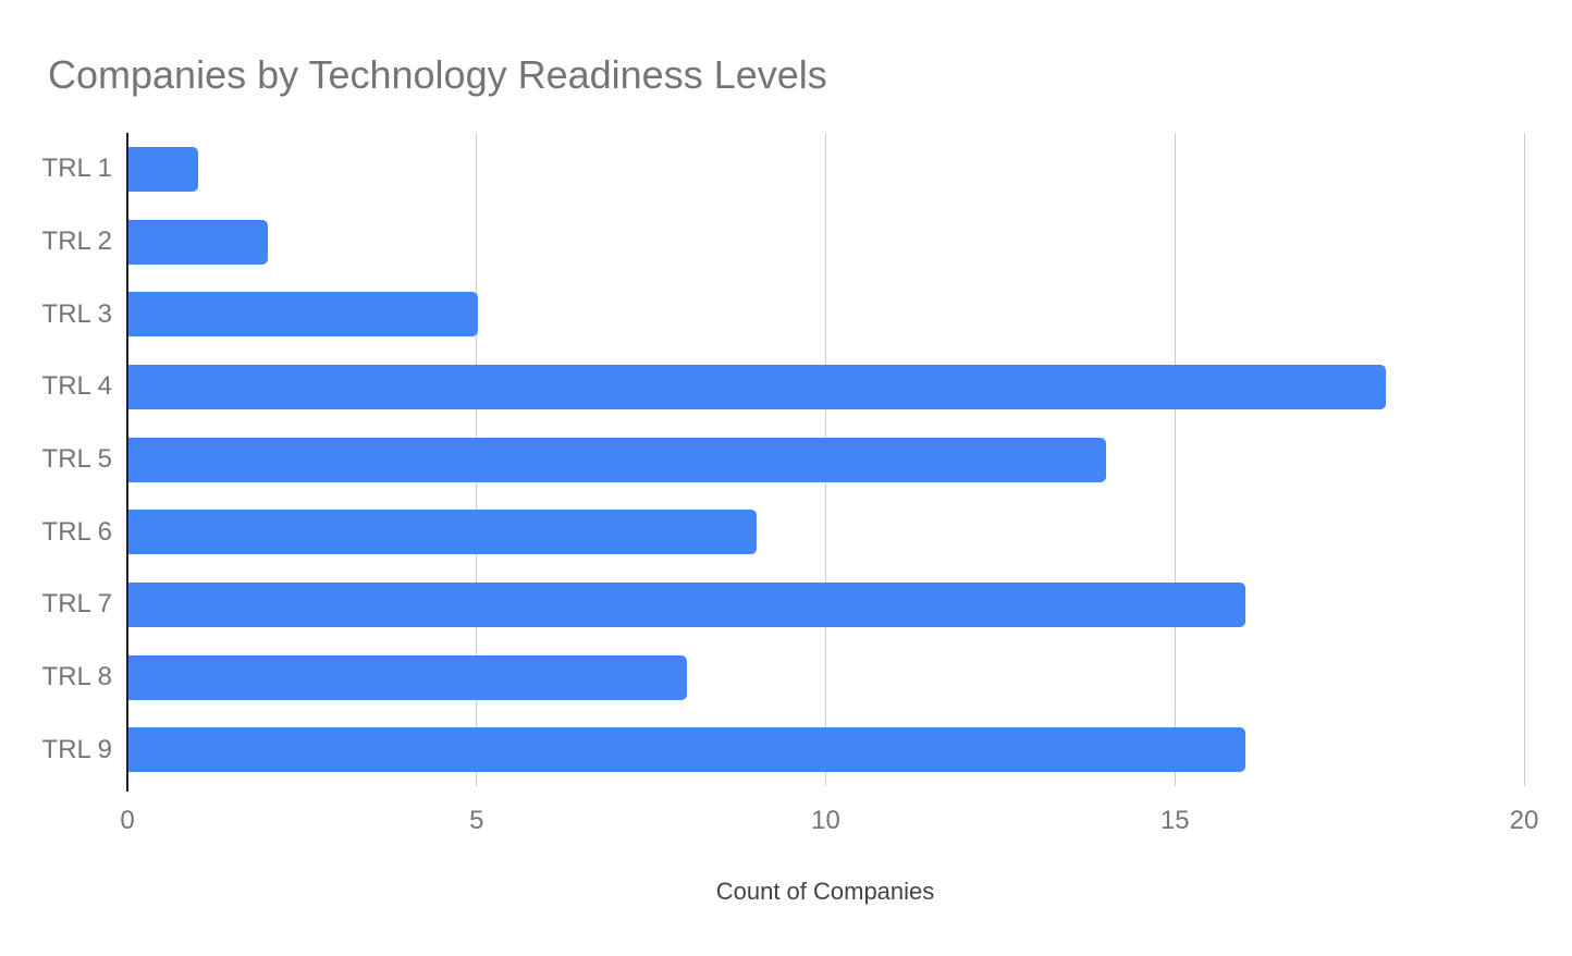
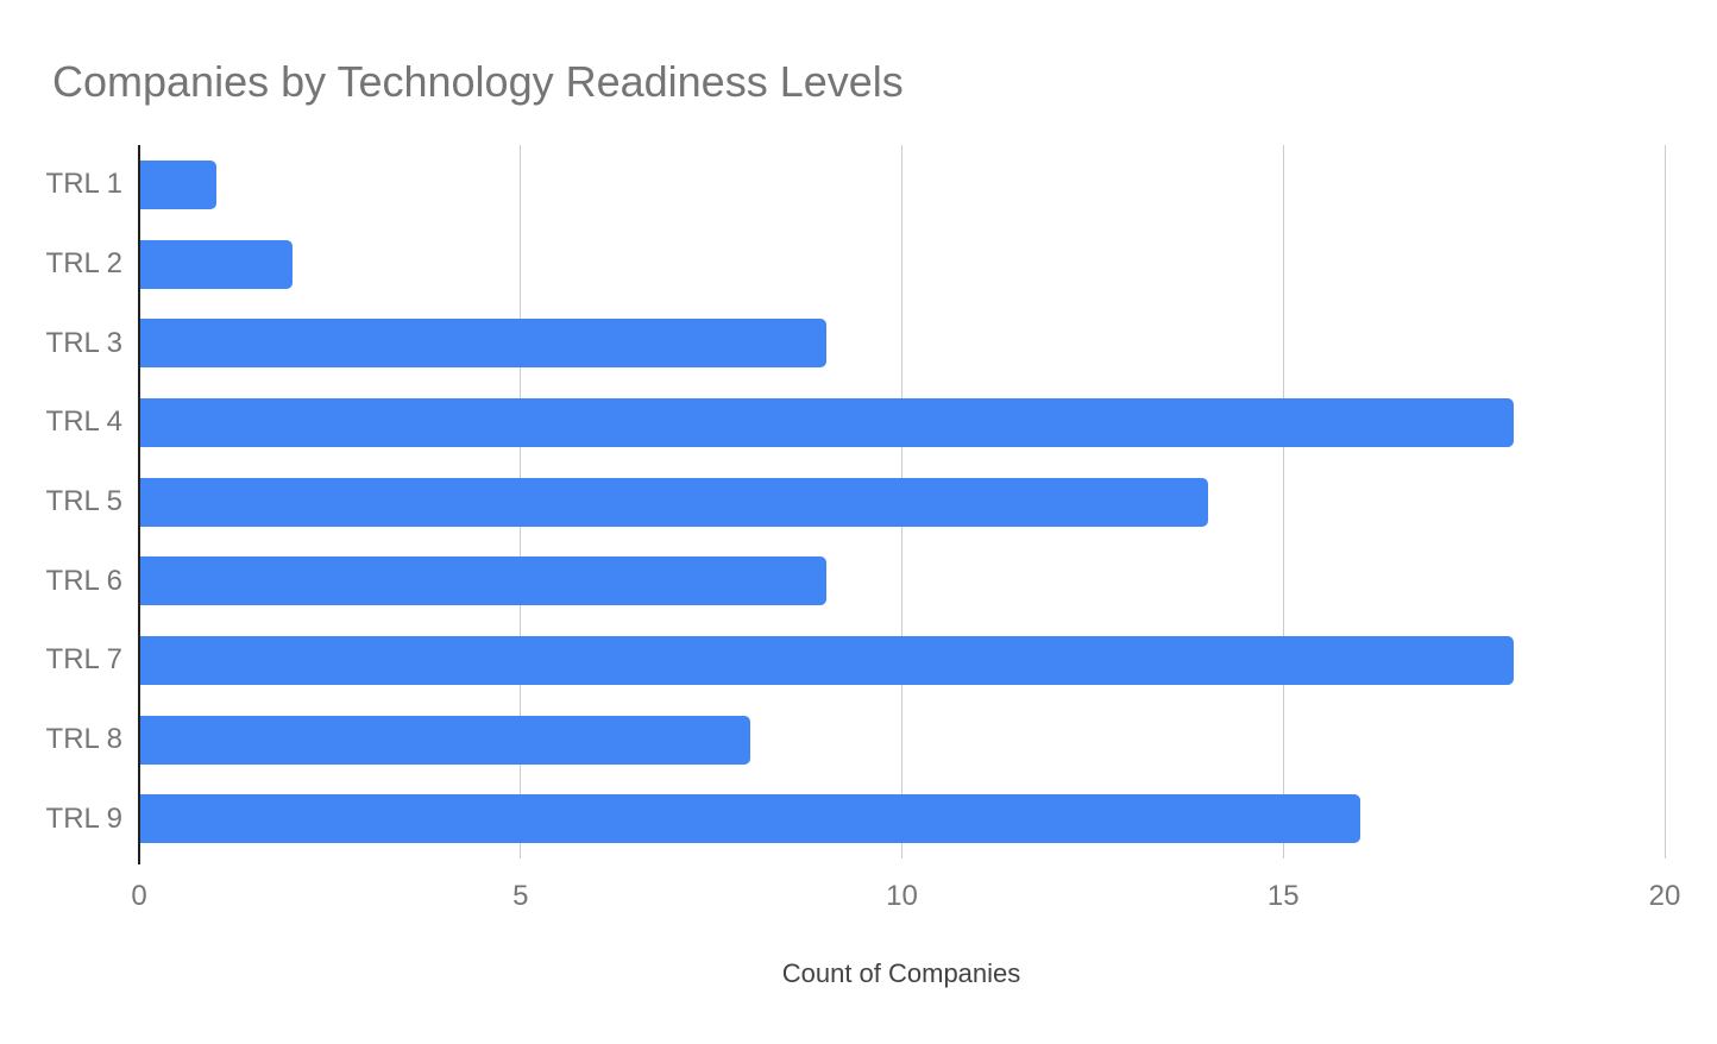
TRL 3: 5 -> 9
TRL 7: 16 -> 18
